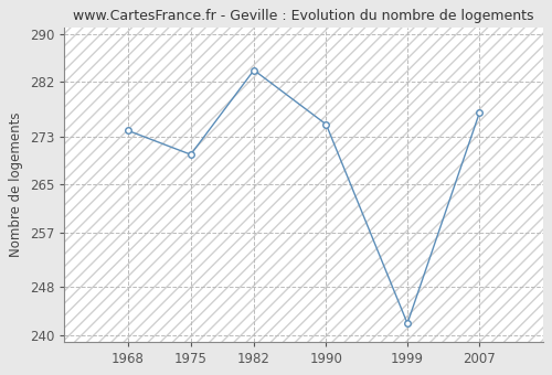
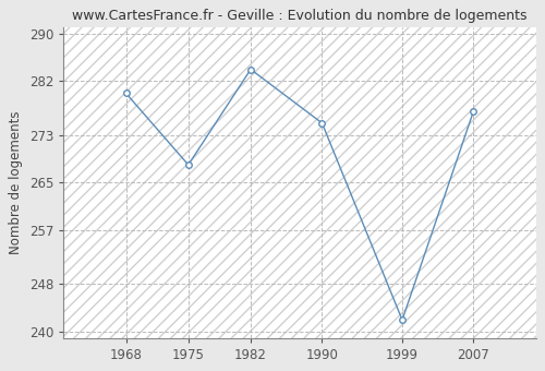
1968: 274 -> 280
1975: 270 -> 268
